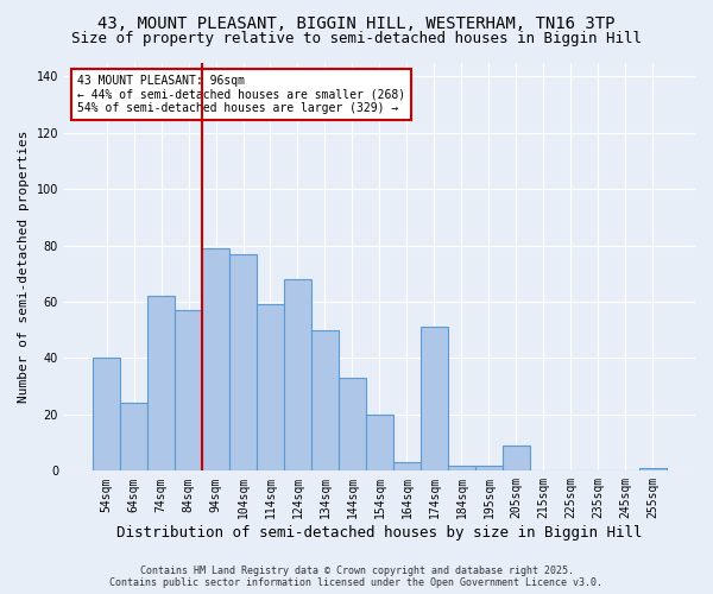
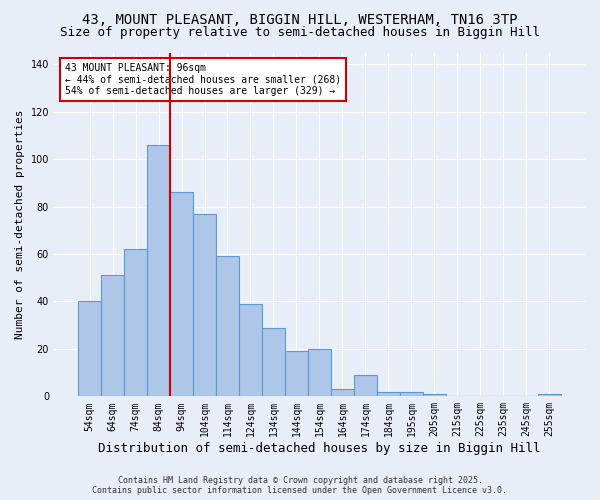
64sqm: 24 -> 51
84sqm: 57 -> 106
94sqm: 79 -> 86
124sqm: 68 -> 39
134sqm: 50 -> 29
144sqm: 33 -> 19
174sqm: 51 -> 9
205sqm: 9 -> 1
